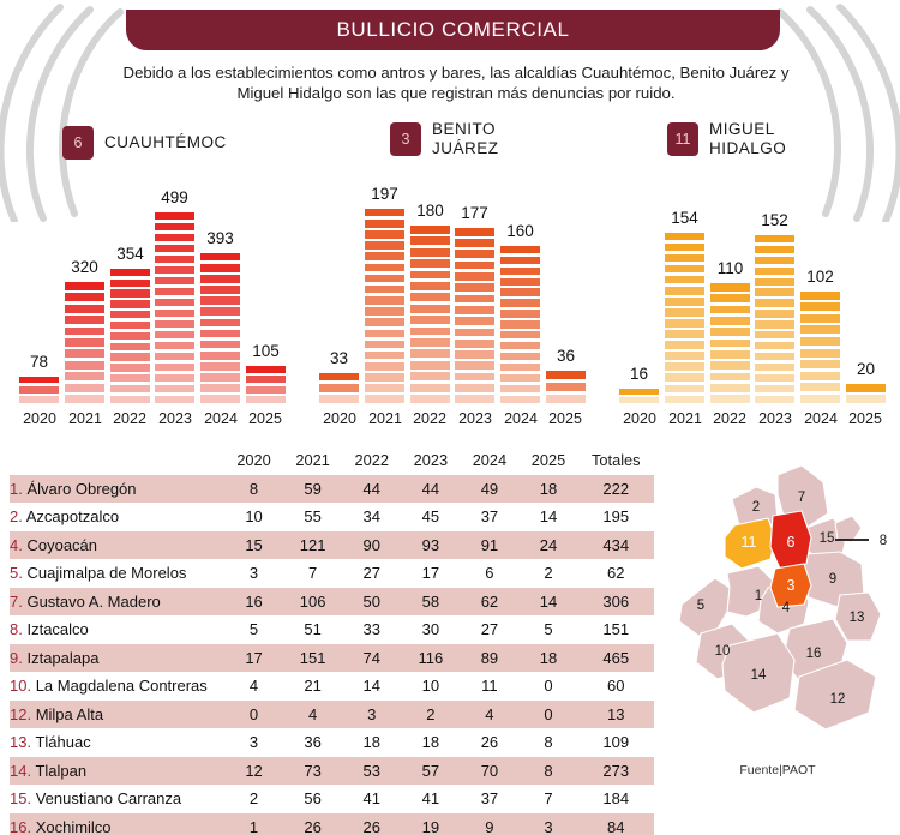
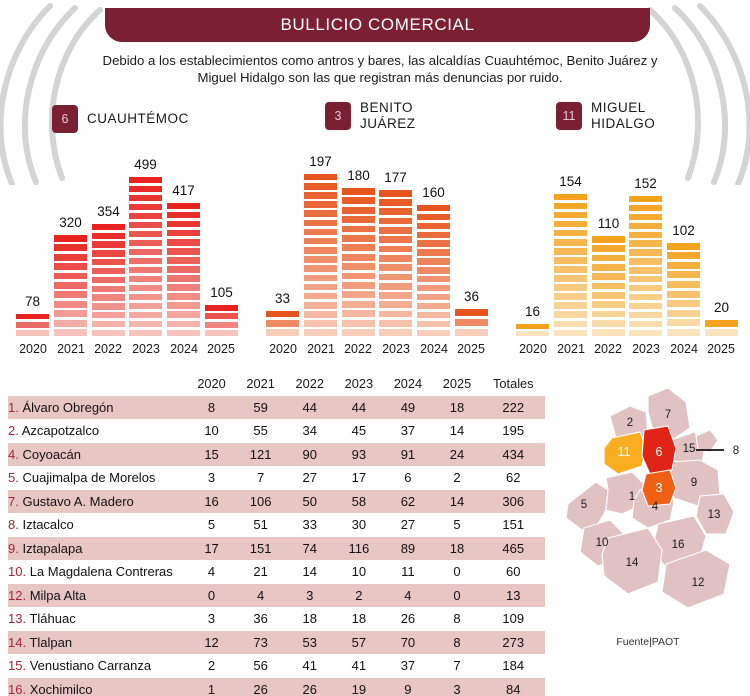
CUAUHTÉMOC/2024: 393 -> 417
